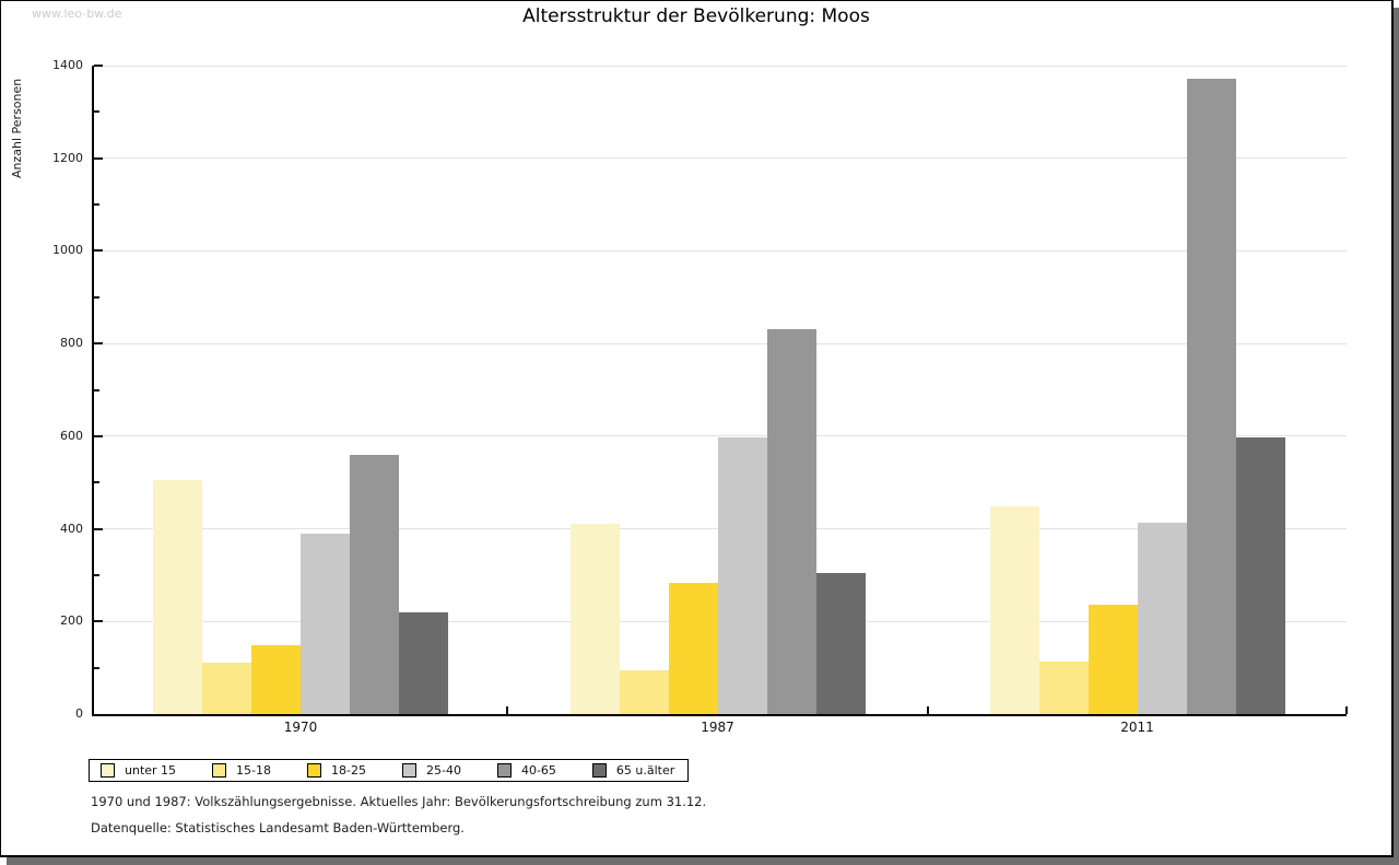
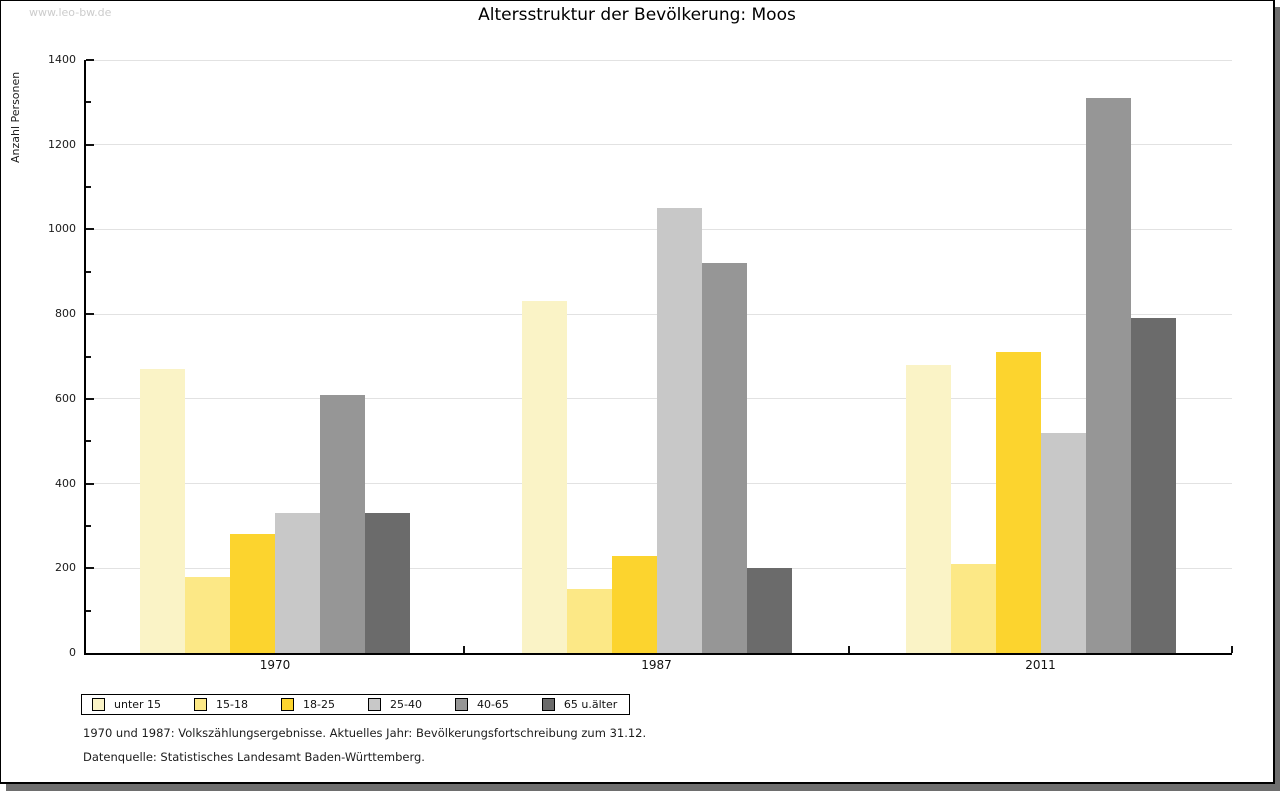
unter 15/1970: 500 -> 670
15-18/1970: 110 -> 180
18-25/1970: 150 -> 280
25-40/1970: 390 -> 330
40-65/1970: 560 -> 610
65 u.älter/1970: 220 -> 330
unter 15/1987: 410 -> 830
15-18/1987: 100 -> 150
18-25/1987: 280 -> 230
25-40/1987: 600 -> 1050
40-65/1987: 830 -> 920
65 u.älter/1987: 300 -> 200
unter 15/2011: 450 -> 680
15-18/2011: 110 -> 210
18-25/2011: 240 -> 710
25-40/2011: 410 -> 520
40-65/2011: 1370 -> 1310
65 u.älter/2011: 600 -> 790
